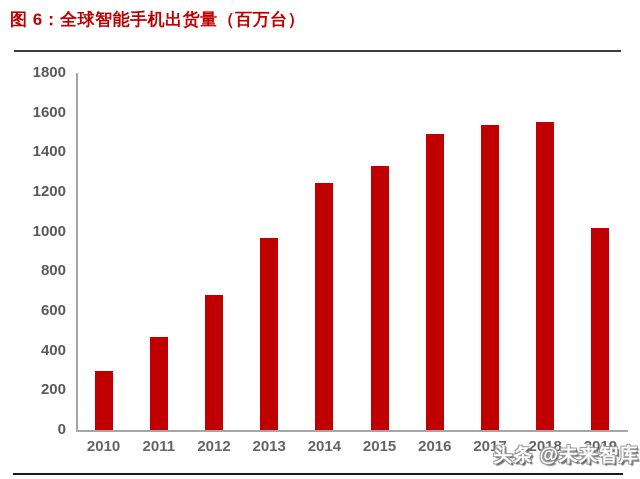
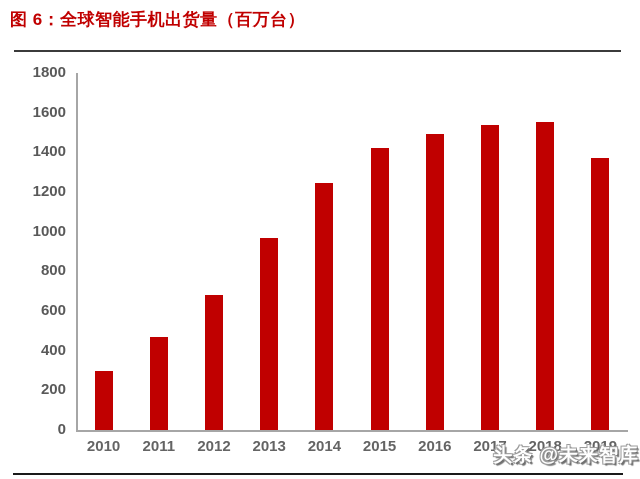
2015: 1330 -> 1420
2019: 1020 -> 1370
